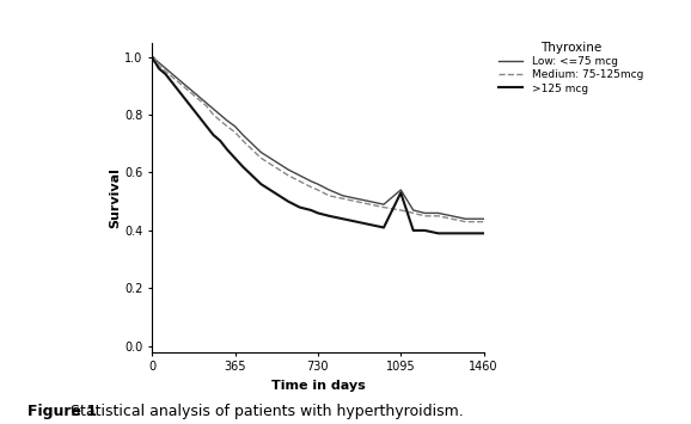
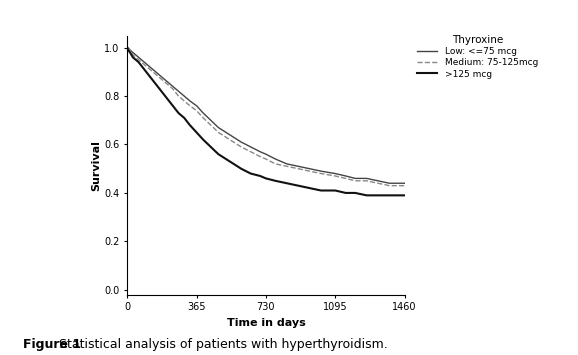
Low: <=75 mcg/1095: 0.54 -> 0.48
>125 mcg/1095: 0.53 -> 0.41
